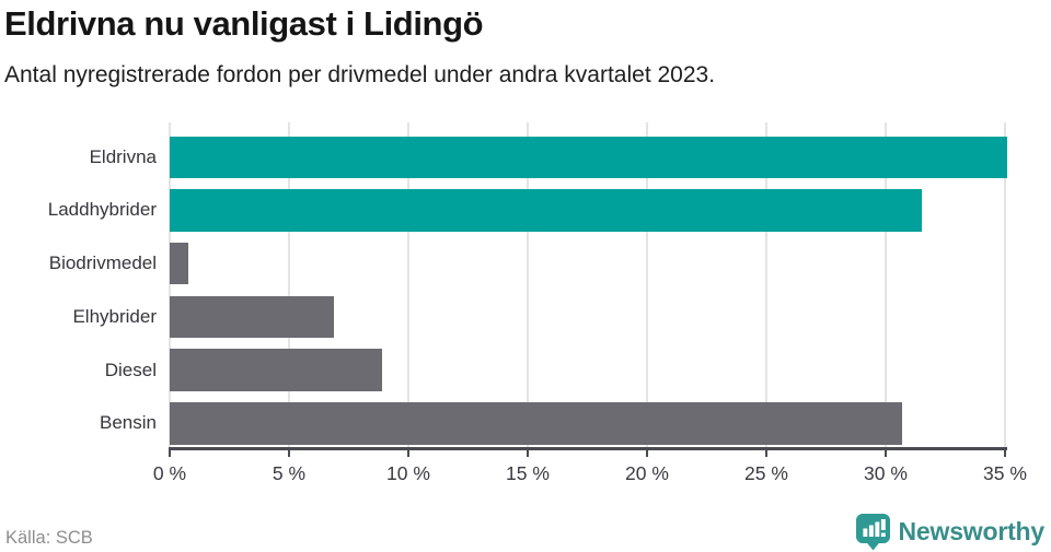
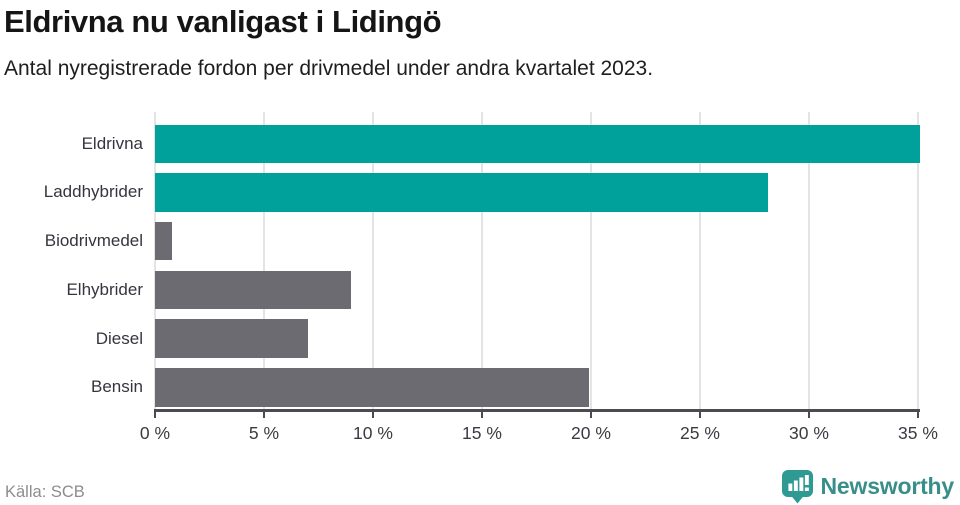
Laddhybrider: 31.5% -> 28.1%
Elhybrider: 6.9% -> 9.0%
Diesel: 8.9% -> 7.0%
Bensin: 30.7% -> 19.9%
